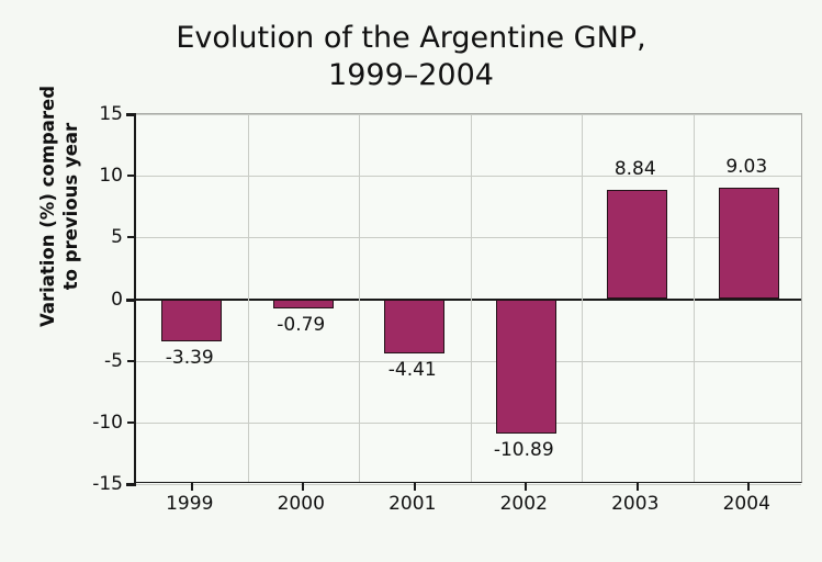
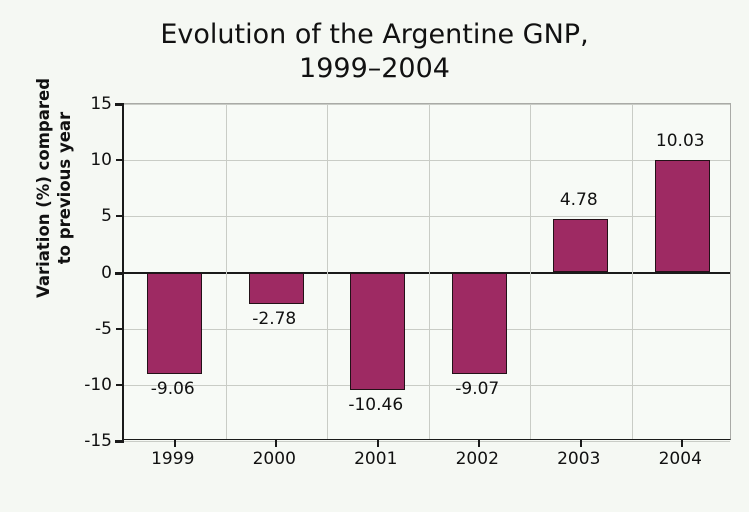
1999: -3.39 -> -9.06
2000: -0.79 -> -2.78
2001: -4.41 -> -10.46
2002: -10.89 -> -9.07
2003: 8.84 -> 4.78
2004: 9.03 -> 10.03
